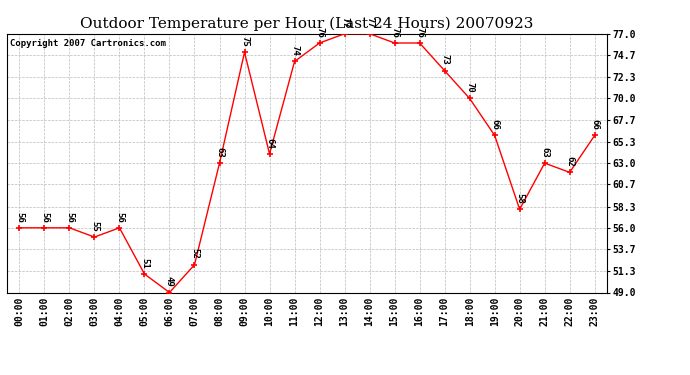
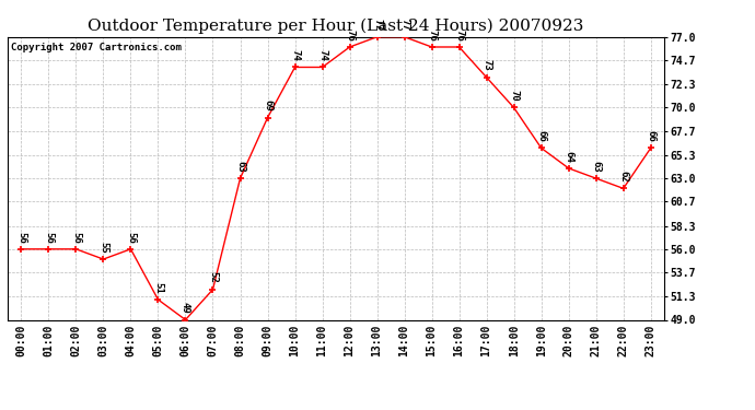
09:00: 75 -> 69
10:00: 64 -> 74
20:00: 58 -> 64
